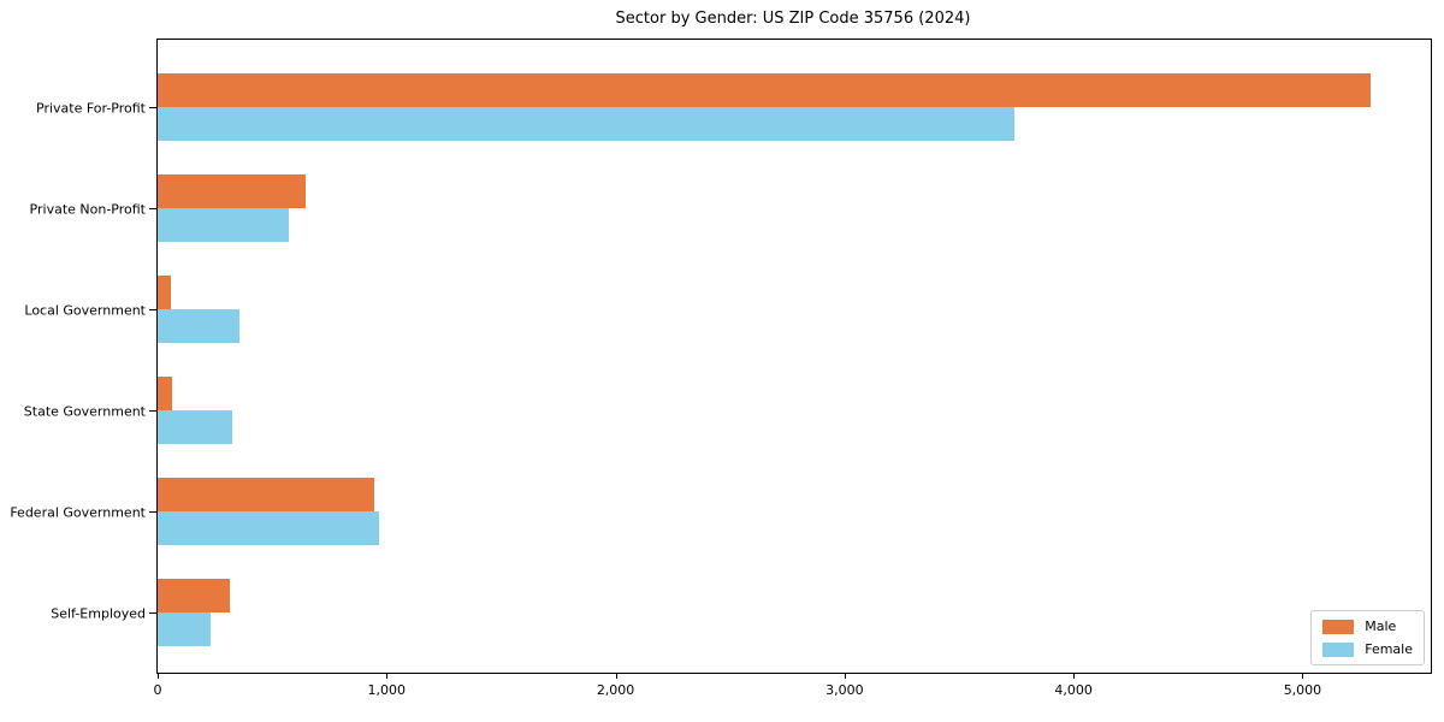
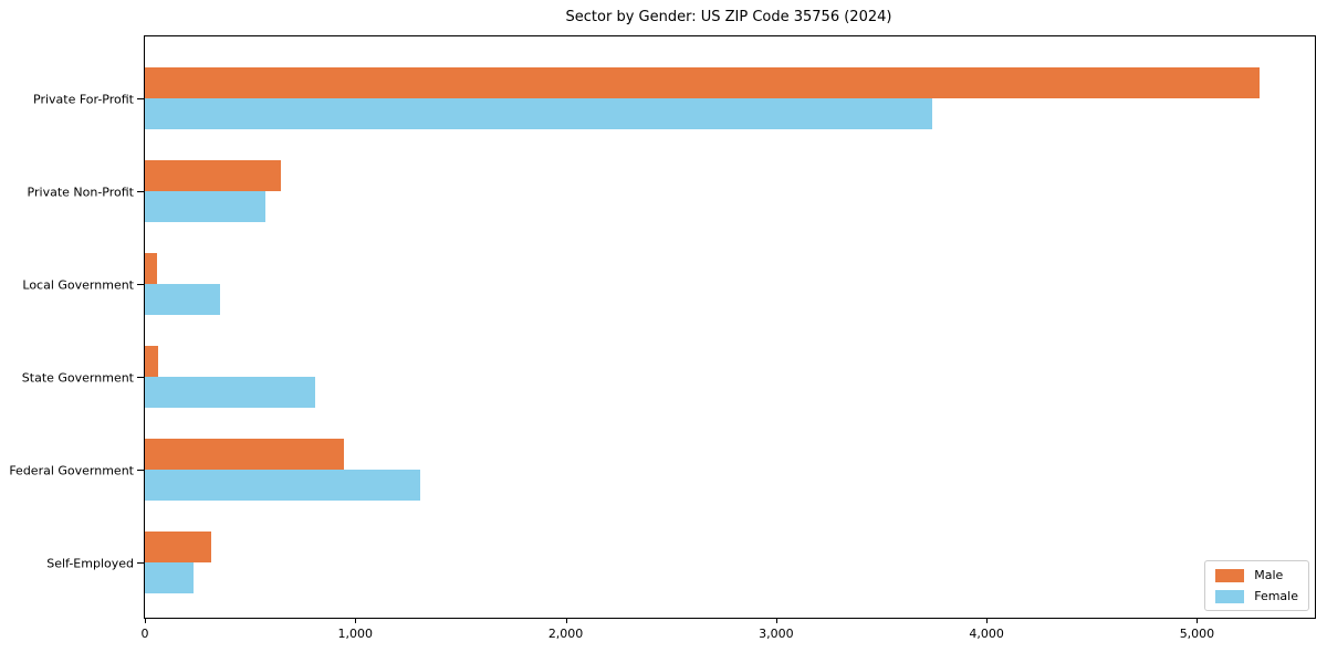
Female/State Government: 320 -> 810
Female/Federal Government: 960 -> 1310
